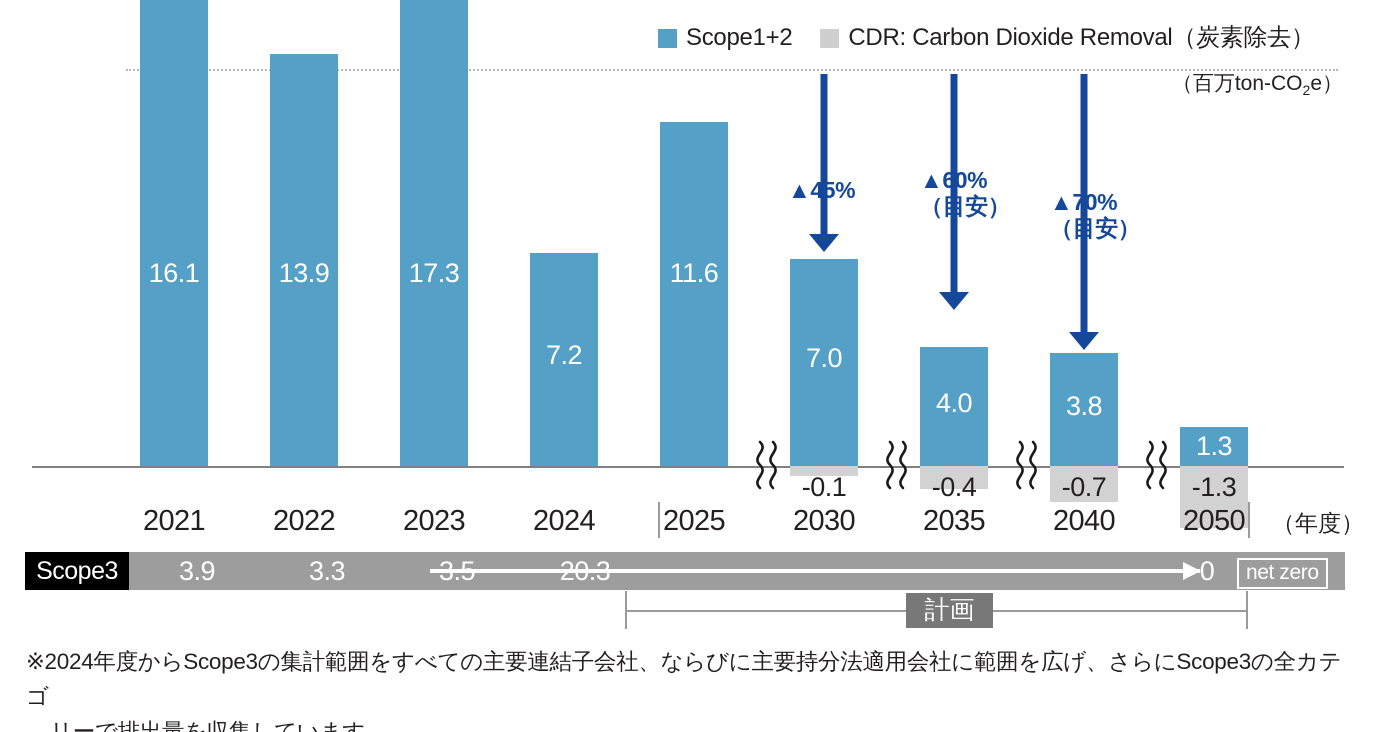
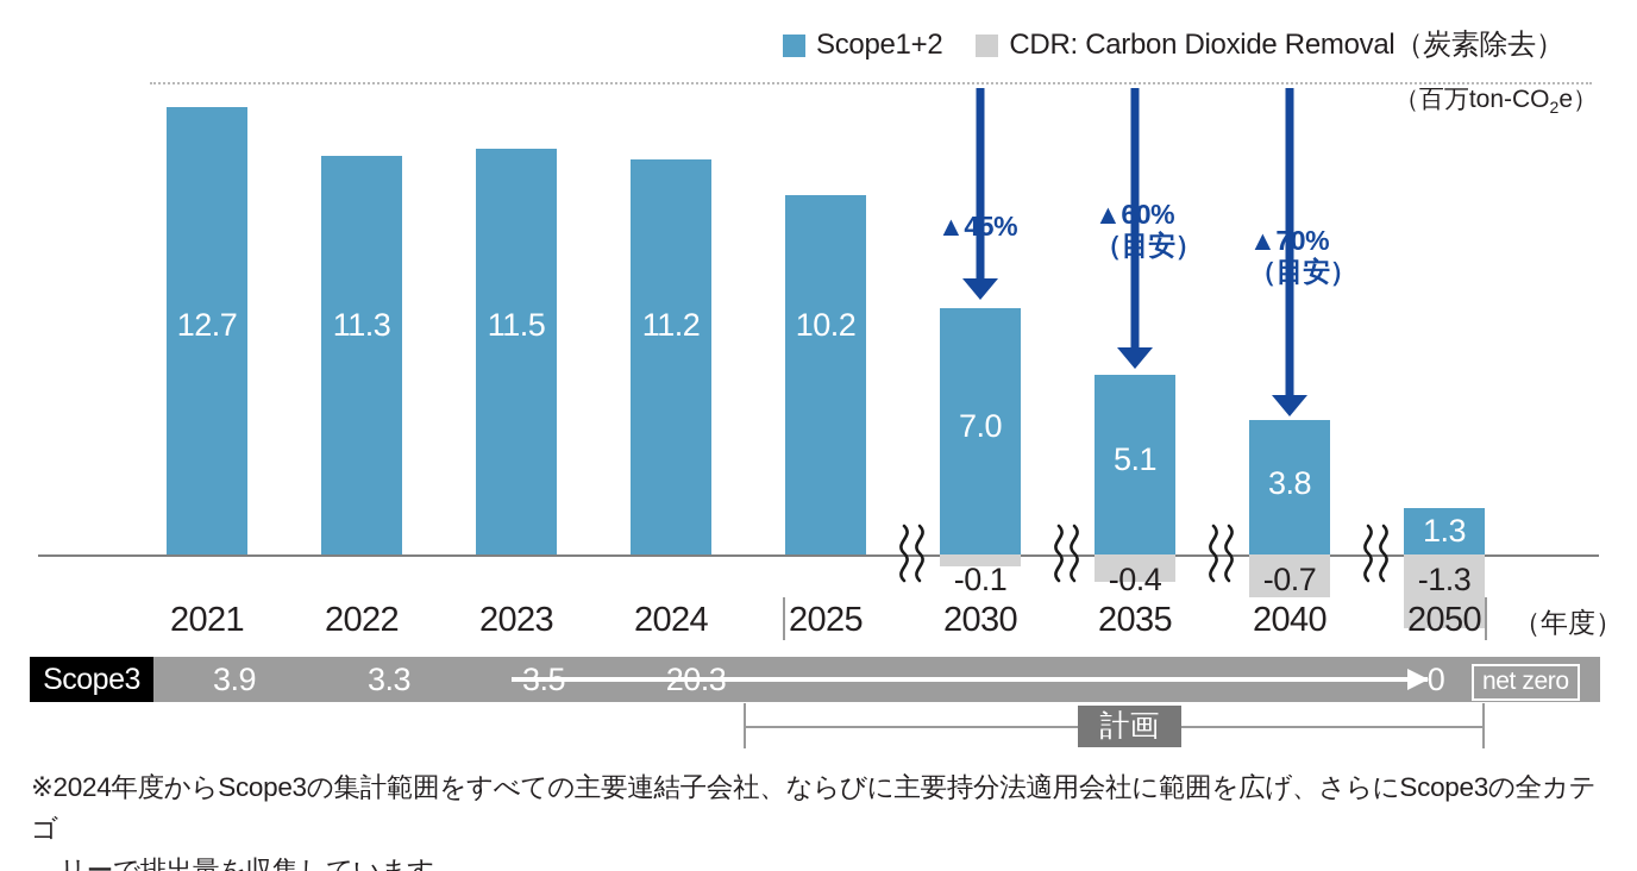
Scope1+2/2021: 16.1 -> 12.7
Scope1+2/2022: 13.9 -> 11.3
Scope1+2/2023: 17.3 -> 11.5
Scope1+2/2024: 7.2 -> 11.2
Scope1+2/2025: 11.6 -> 10.2
Scope1+2/2035: 4.0 -> 5.1
